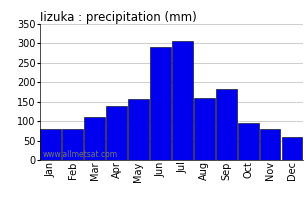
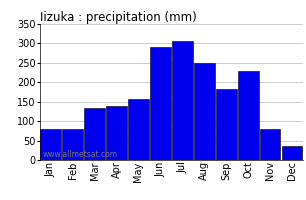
Mar: 110 -> 135
Aug: 160 -> 250
Oct: 95 -> 230
Dec: 60 -> 35
